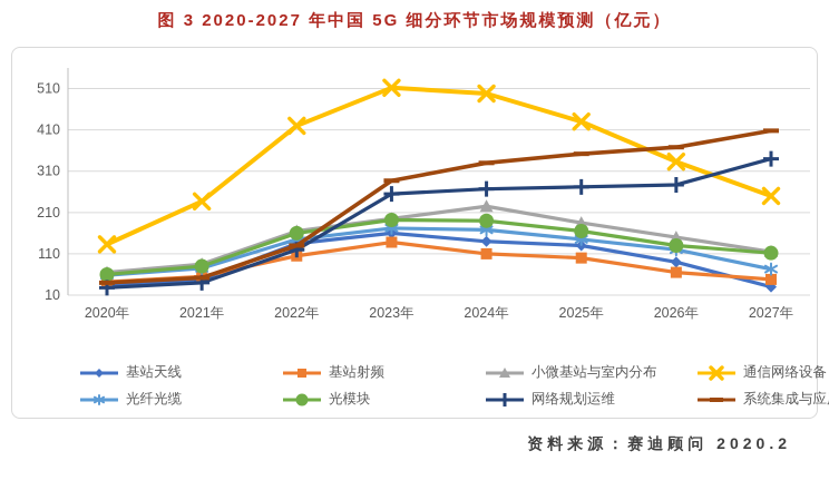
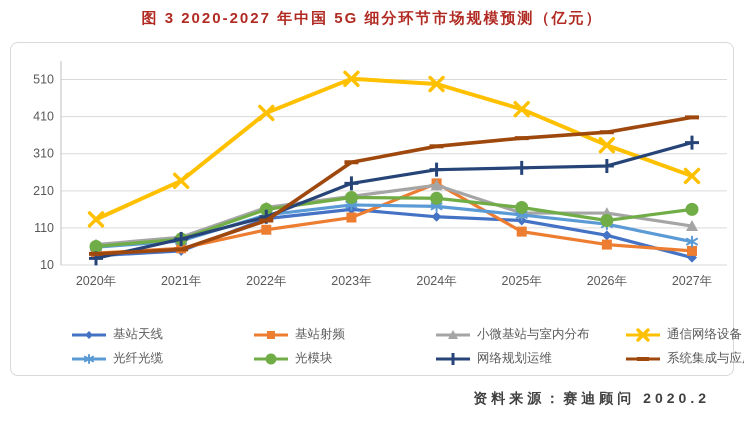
网络规划运维/2021年: 40 -> 80
网络规划运维/2022年: 120 -> 140
网络规划运维/2023年: 260 -> 230
基站射频/2024年: 110 -> 230
小微基站与室内分布/2025年: 180 -> 150
光模块/2027年: 110 -> 160
